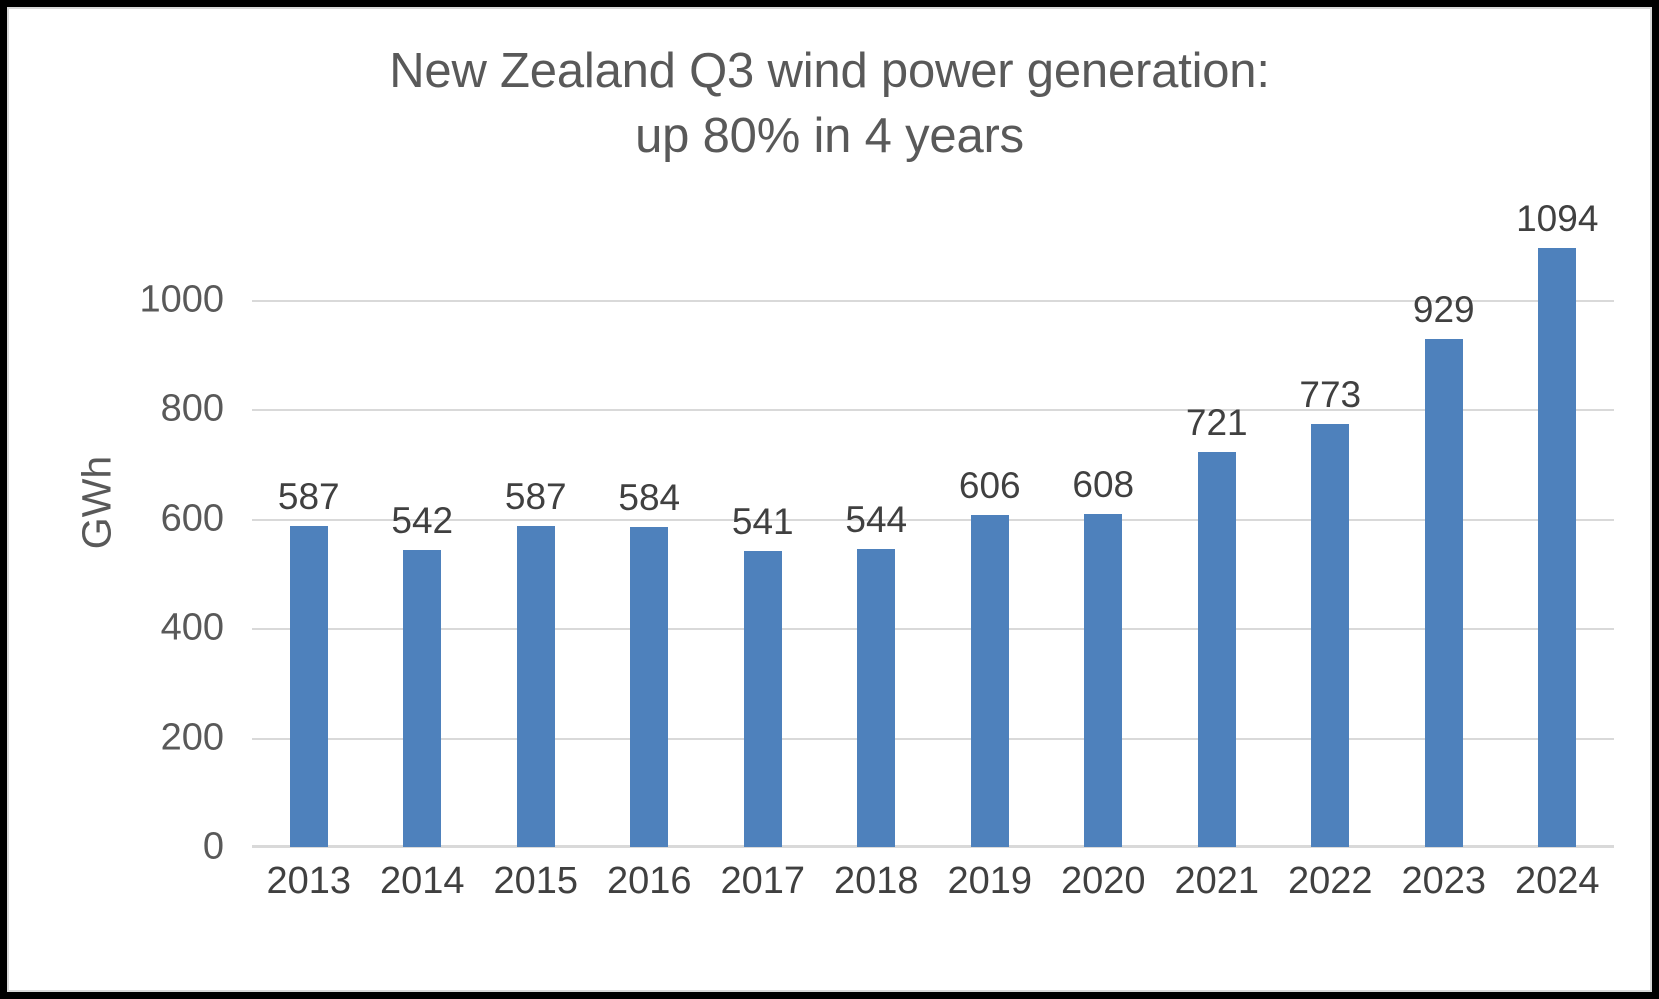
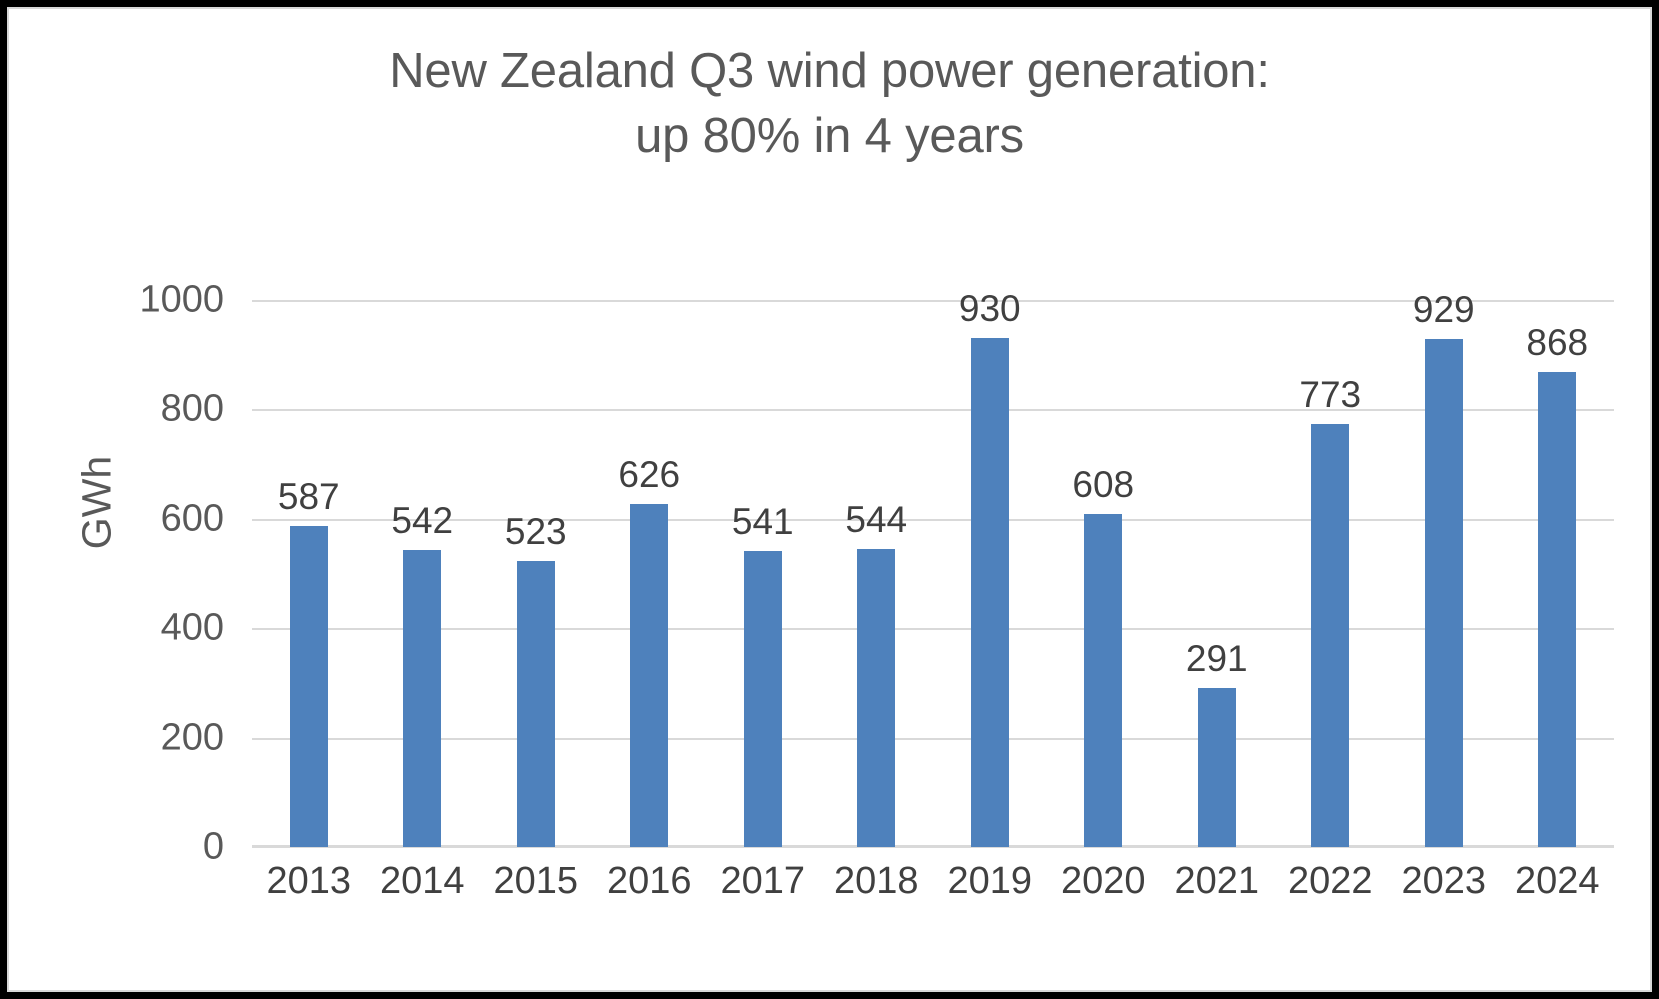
2015: 587 -> 523
2016: 584 -> 626
2019: 606 -> 930
2021: 721 -> 291
2024: 1094 -> 868
